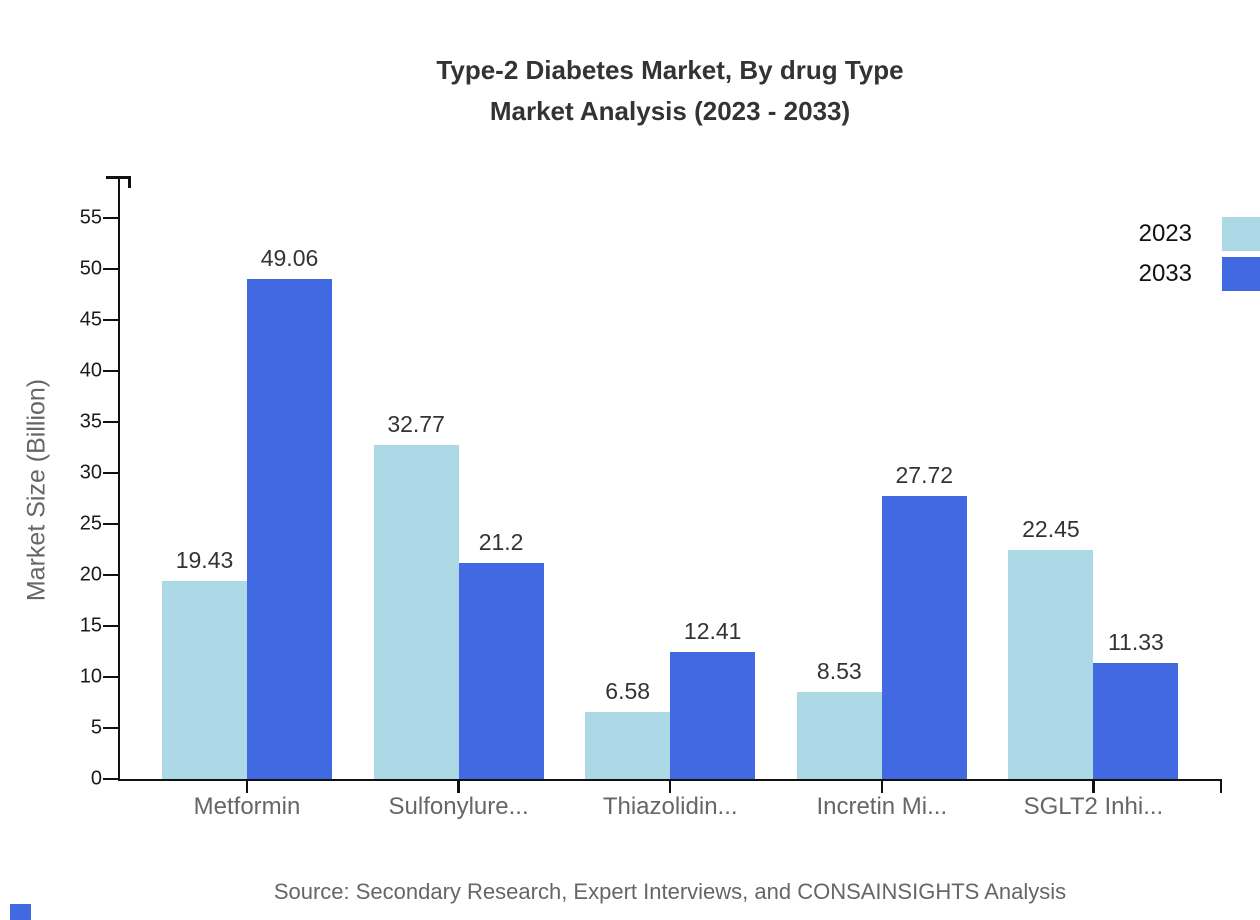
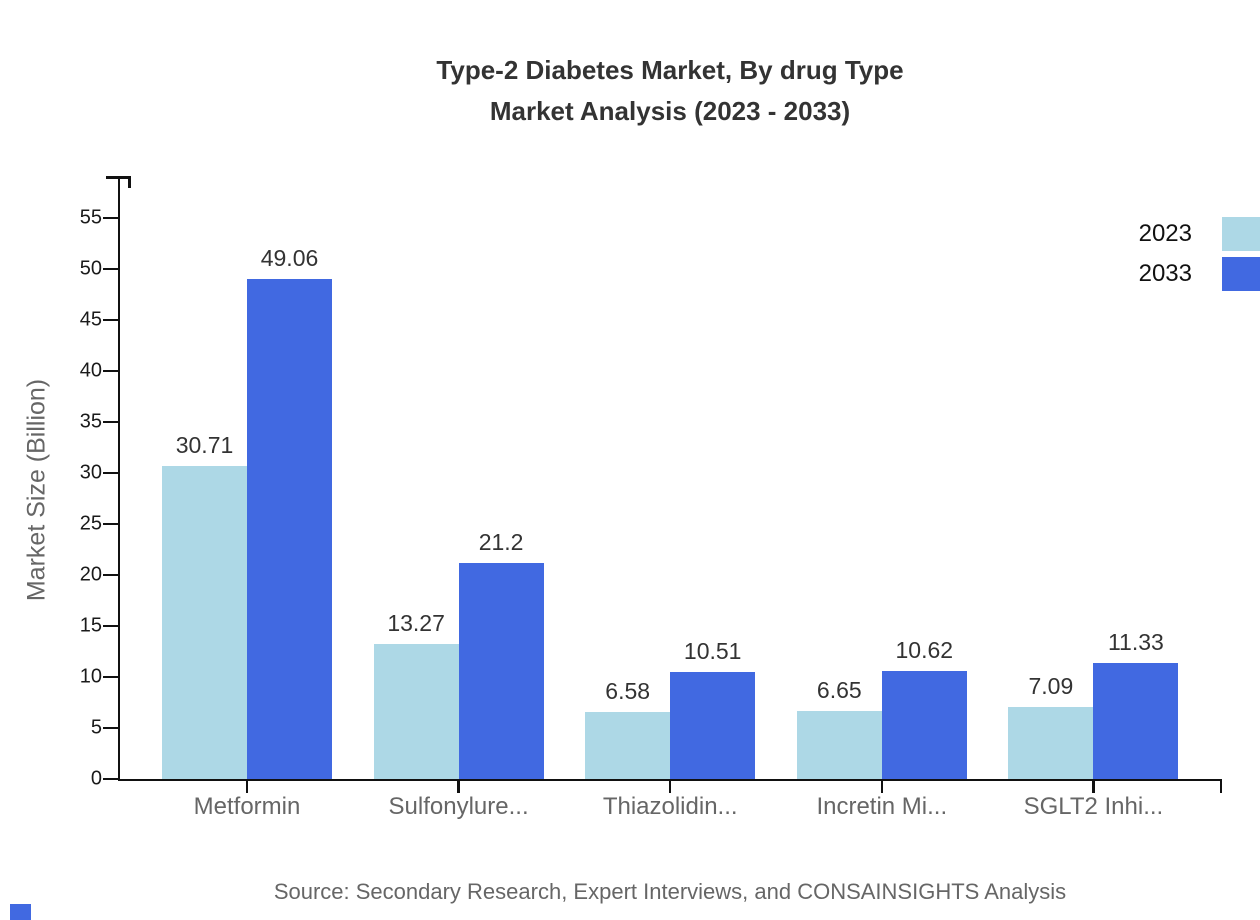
2023/Metformin: 19.43 -> 30.71
2023/Sulfonylure...: 32.77 -> 13.27
2033/Thiazolidin...: 12.41 -> 10.51
2023/Incretin Mi...: 8.53 -> 6.65
2033/Incretin Mi...: 27.72 -> 10.62
2023/SGLT2 Inhi...: 22.45 -> 7.09
